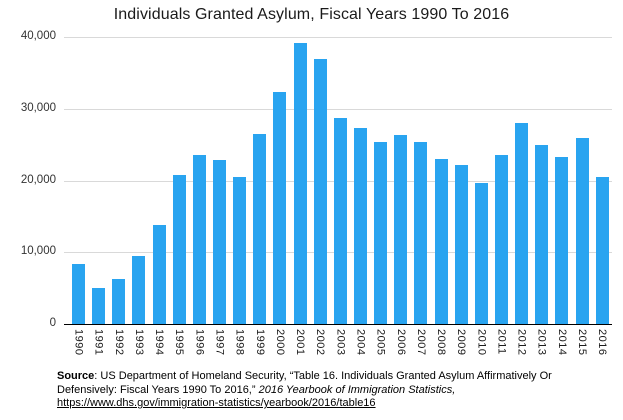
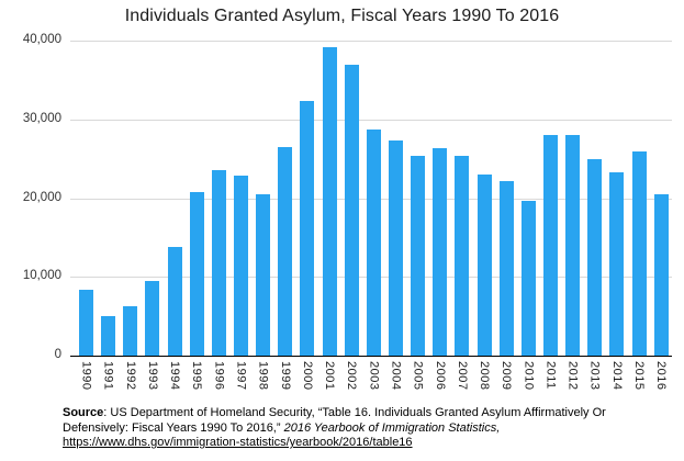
2011: 24000 -> 28000
